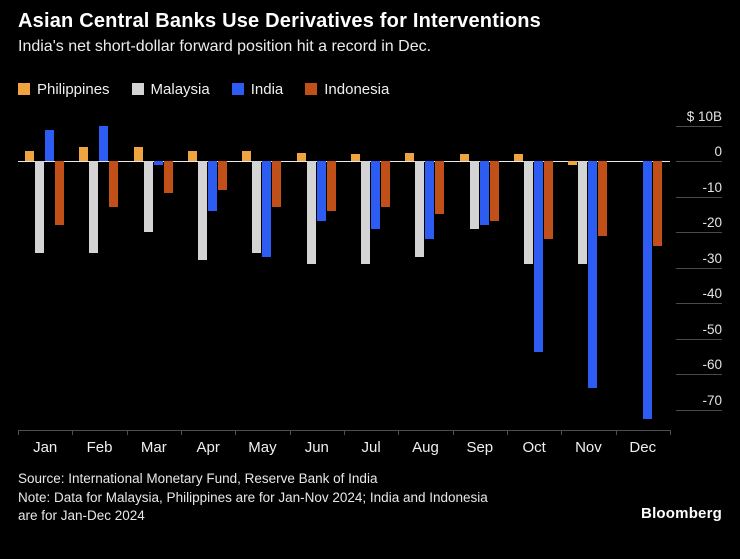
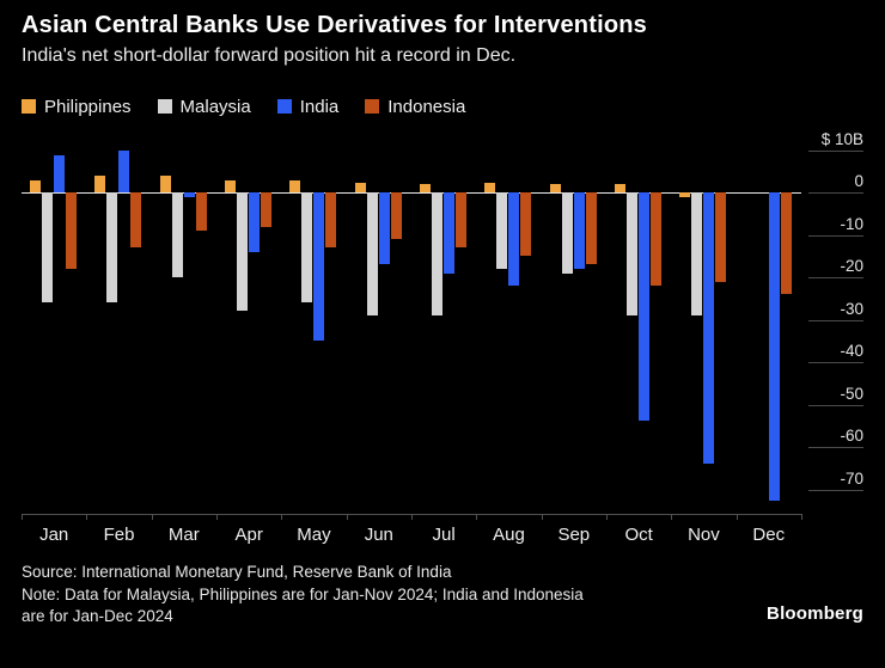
India/May: -27 -> -35
Indonesia/Jun: -14 -> -11
Malaysia/Aug: -27 -> -18
